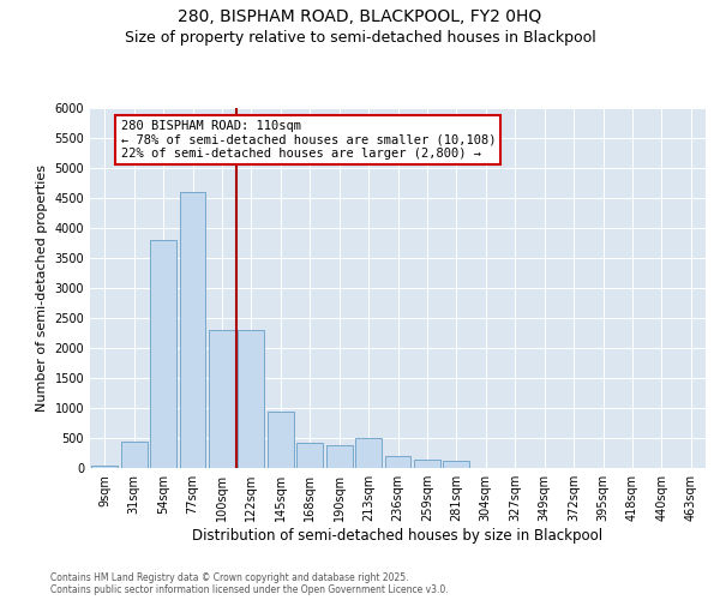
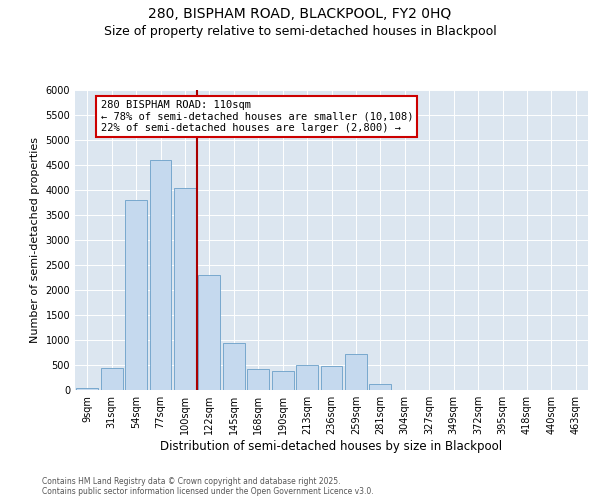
100sqm: 2300 -> 4040
236sqm: 200 -> 480
259sqm: 150 -> 720
